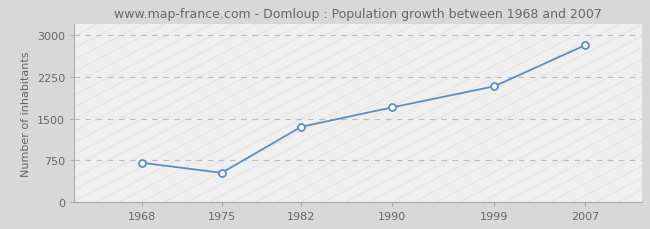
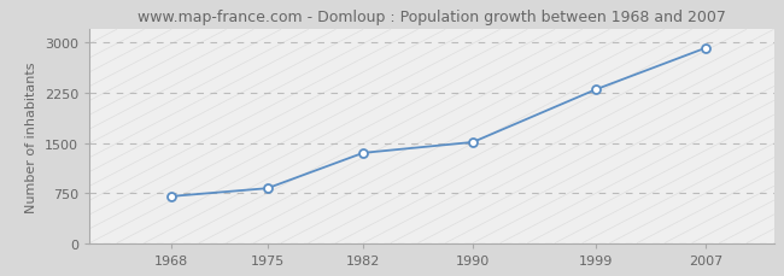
1975: 520 -> 820
1990: 1700 -> 1510
1999: 2080 -> 2300
2007: 2820 -> 2920
